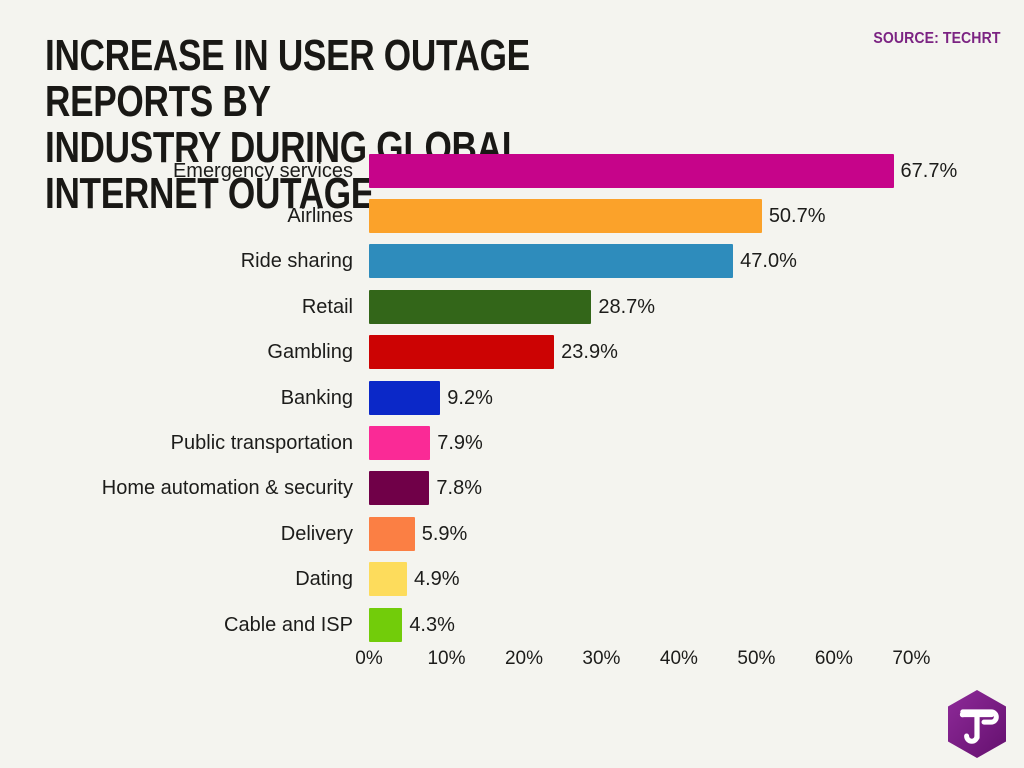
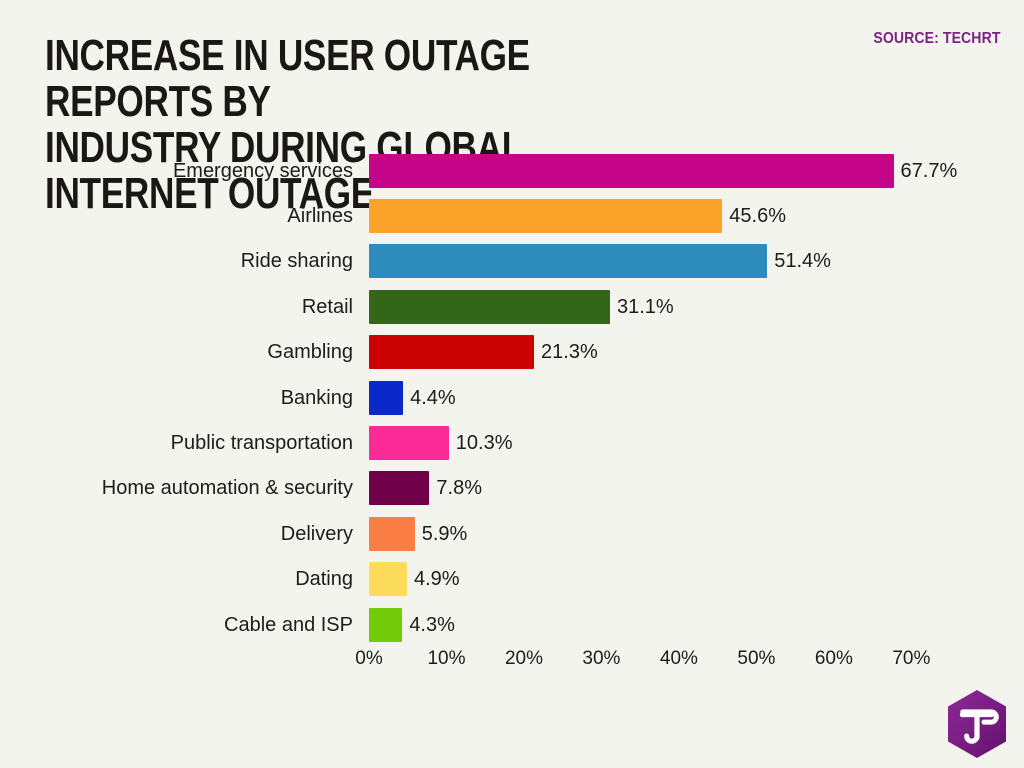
Airlines: 50.7% -> 45.6%
Ride sharing: 47.0% -> 51.4%
Retail: 28.7% -> 31.1%
Gambling: 23.9% -> 21.3%
Banking: 9.2% -> 4.4%
Public transportation: 7.9% -> 10.3%
